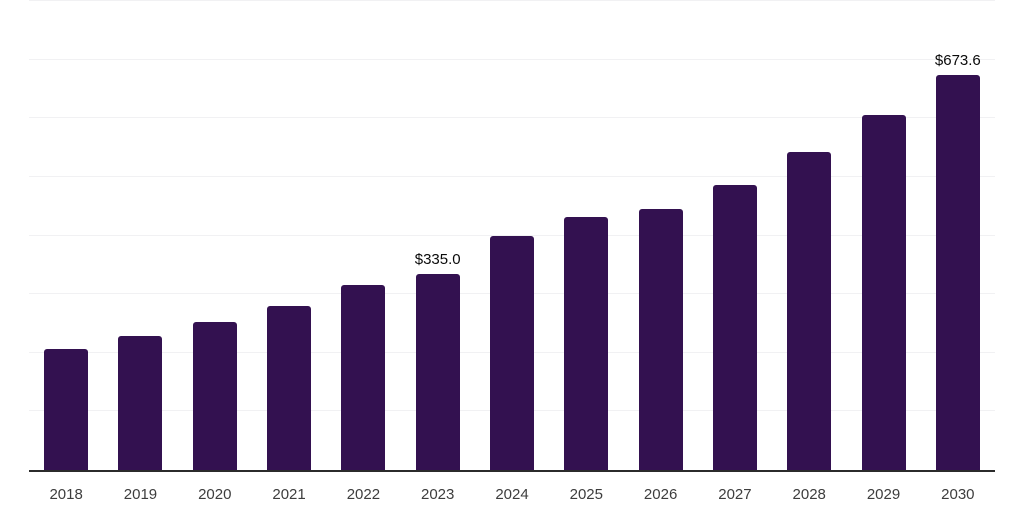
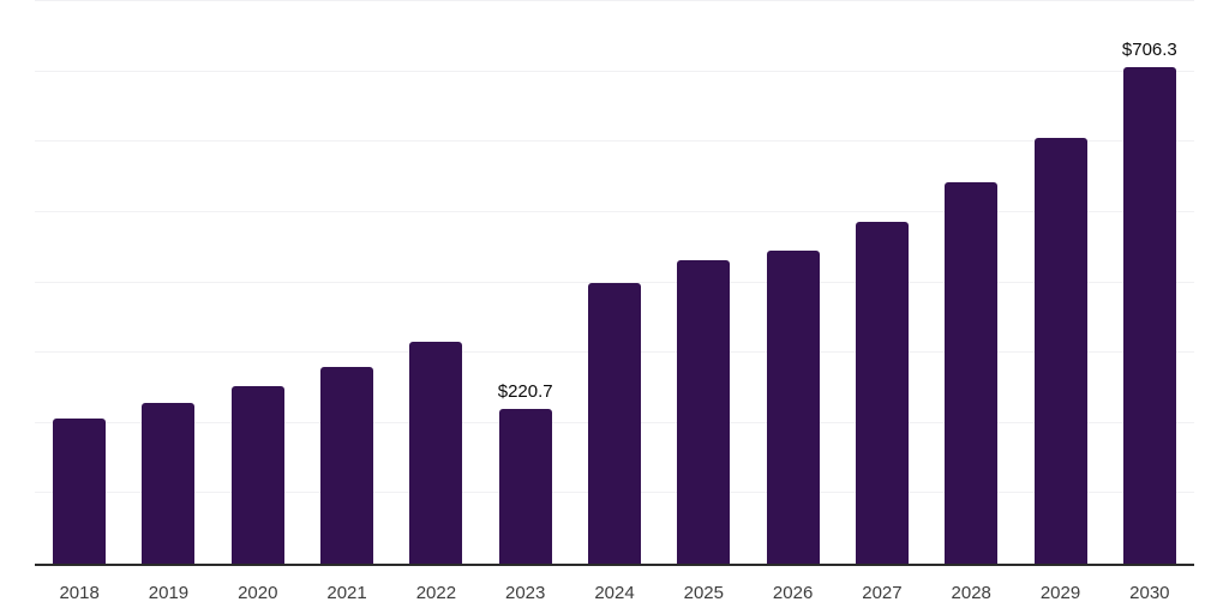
2023: $335.0 -> $220.7
2030: $673.6 -> $706.3
